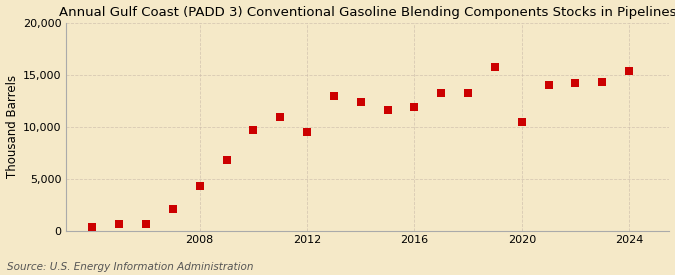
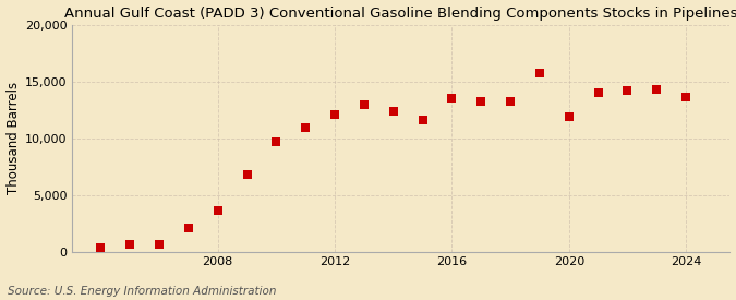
2008: 4,300 -> 3,600
2012: 9,500 -> 12,100
2016: 11,900 -> 13,500
2020: 10,400 -> 11,900
2024: 15,300 -> 13,600
